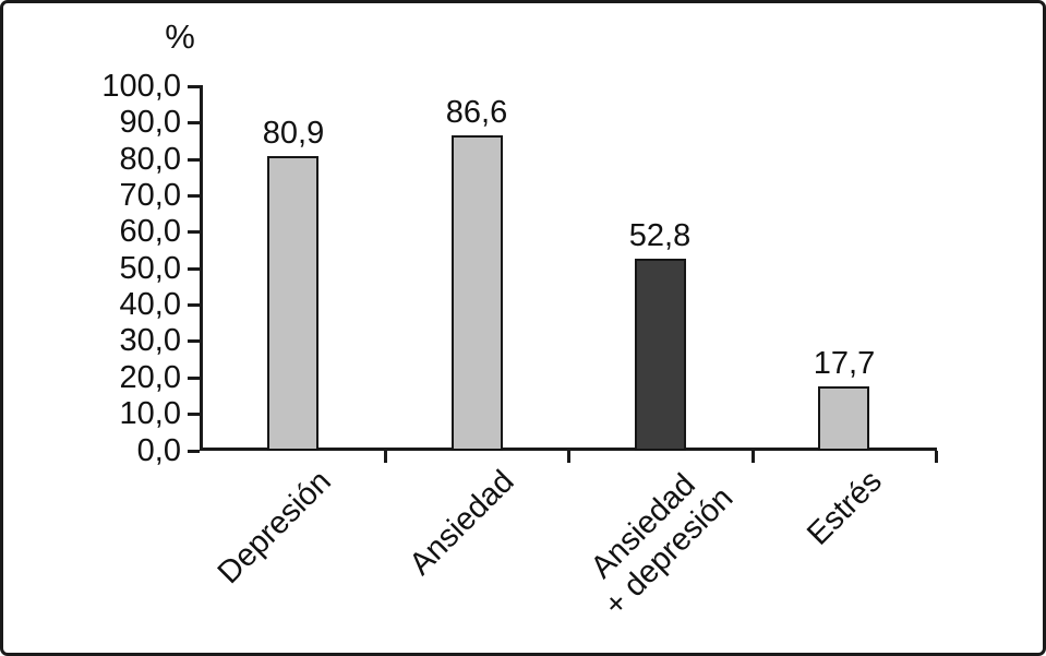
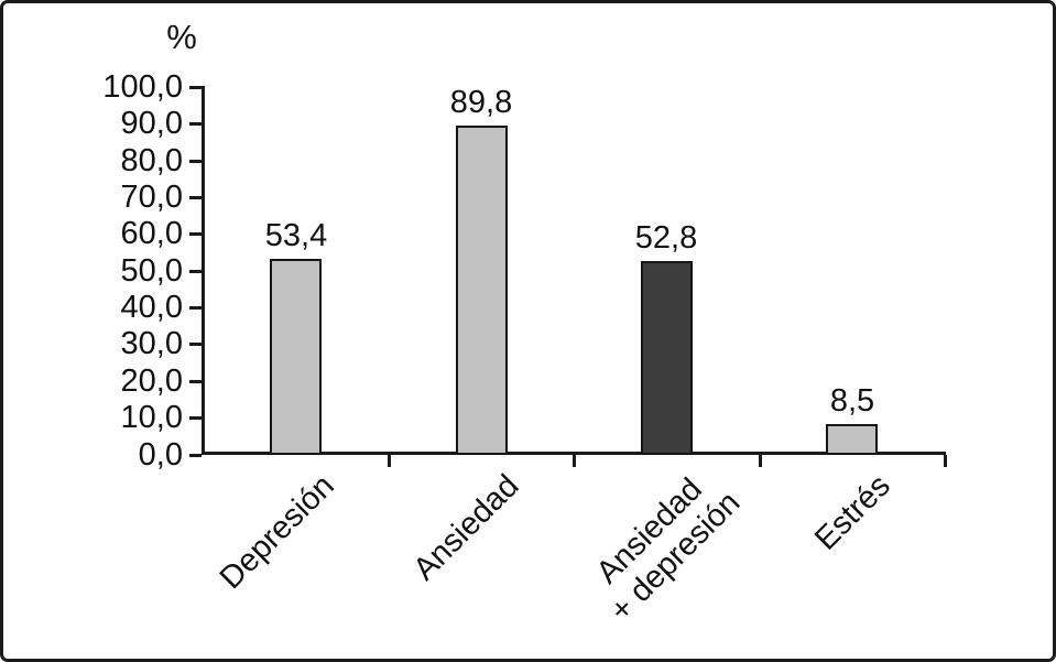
Depresión: 80,9 -> 53,4
Ansiedad: 86,6 -> 89,8
Estrés: 17,7 -> 8,5
